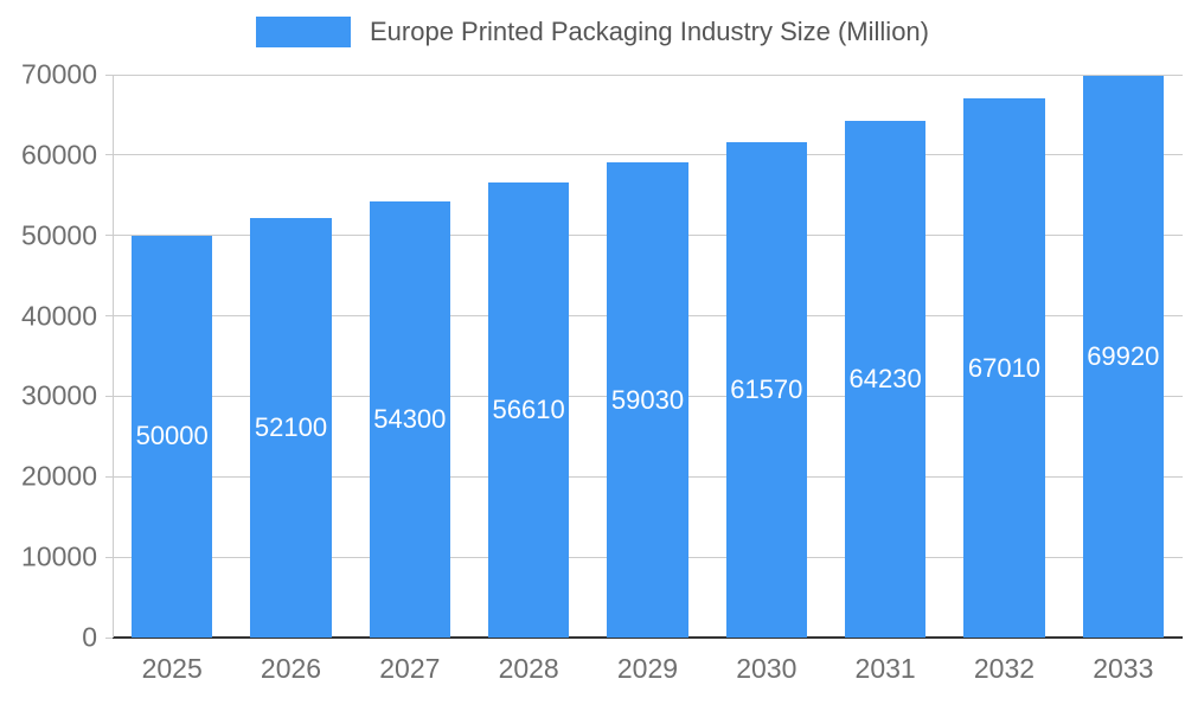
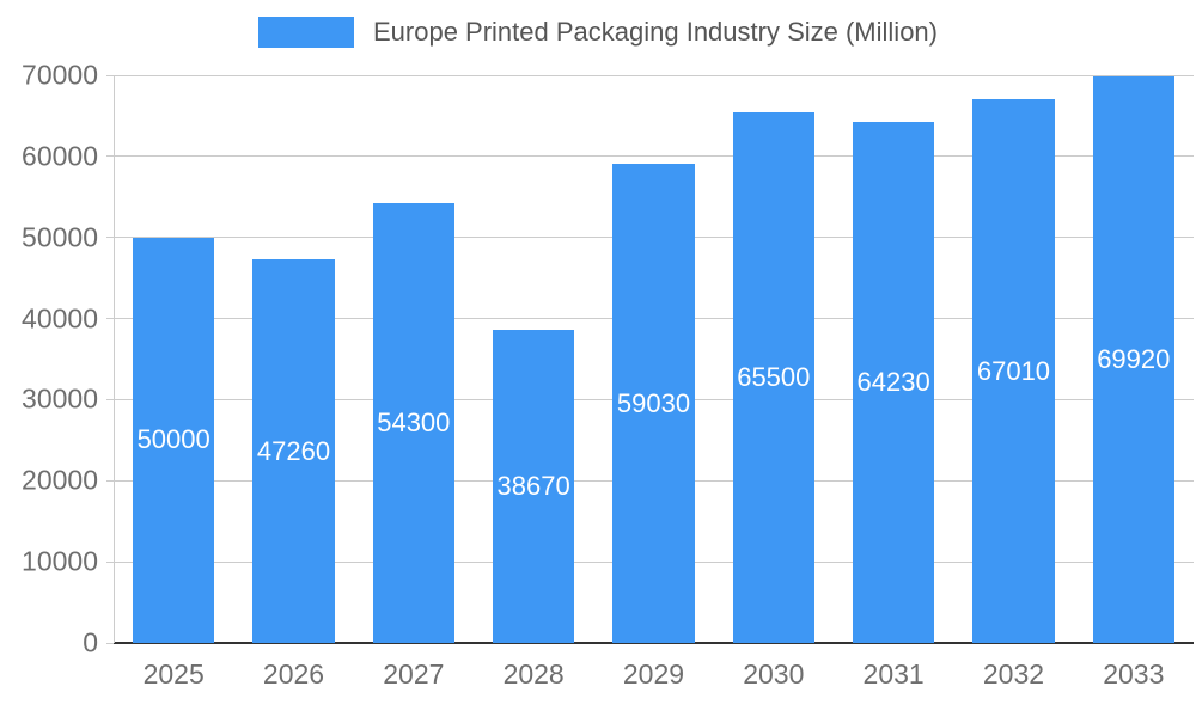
2026: 52100 -> 47260
2028: 56610 -> 38670
2030: 61570 -> 65500
